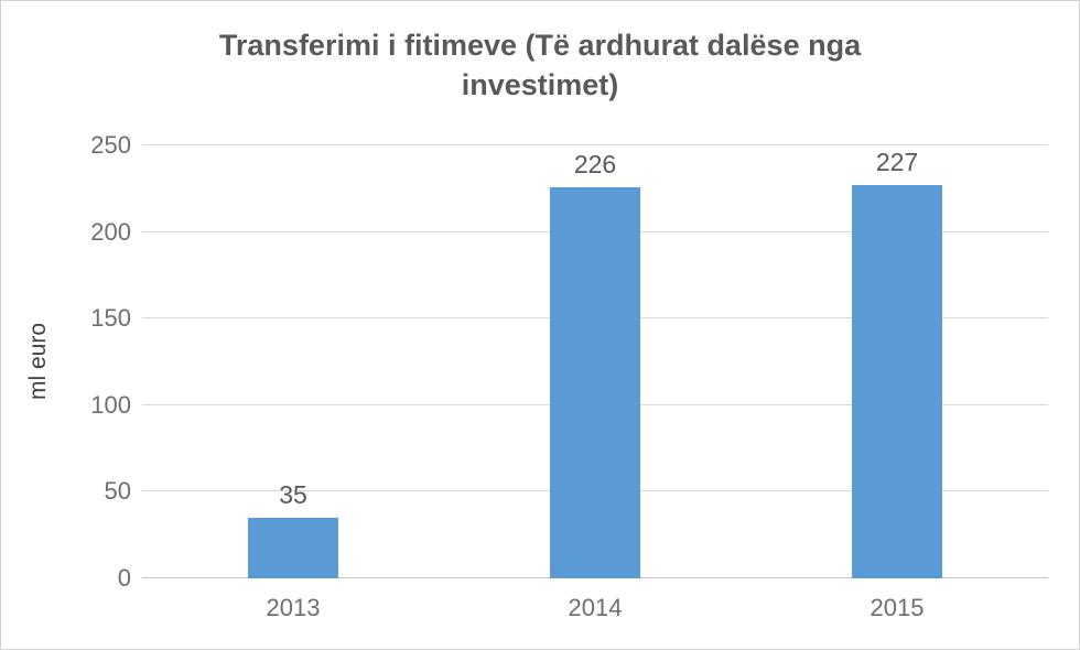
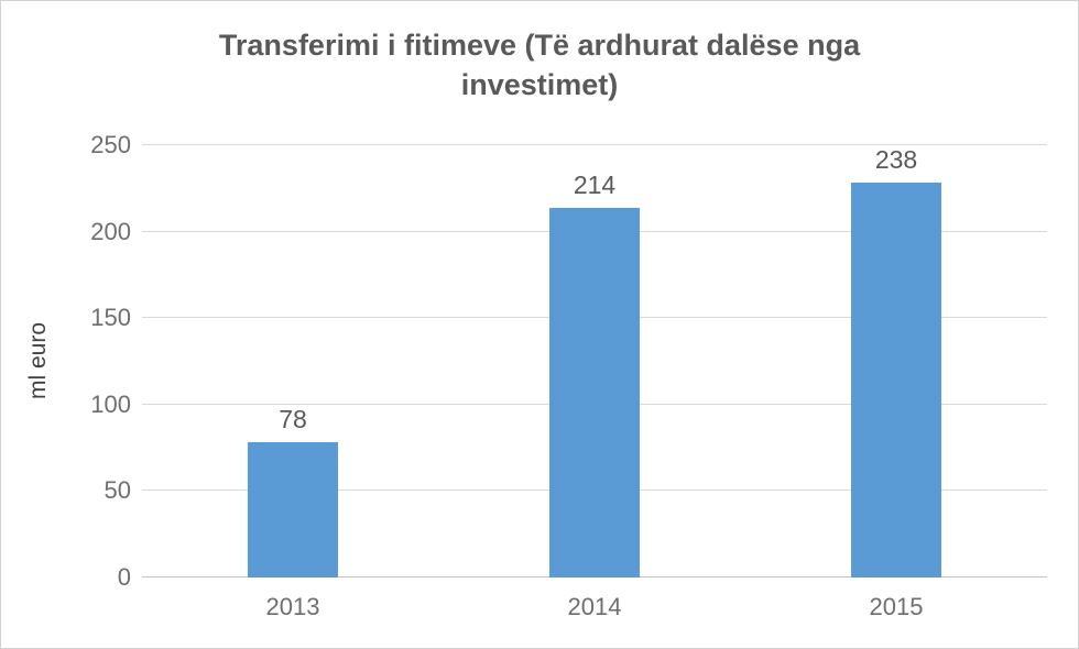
2013: 35 -> 78
2014: 226 -> 214
2015: 227 -> 238
